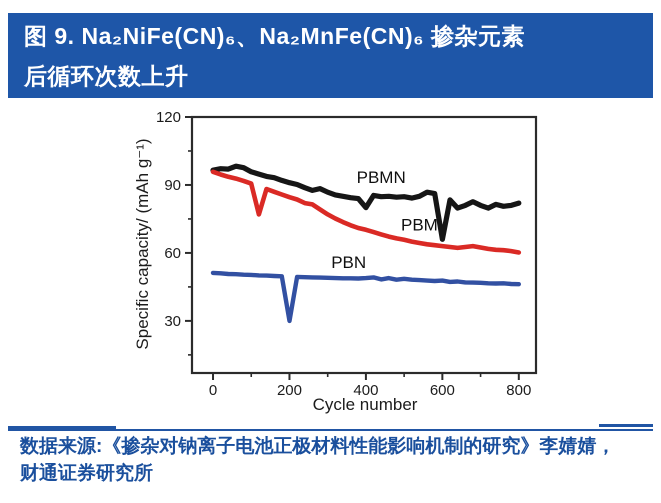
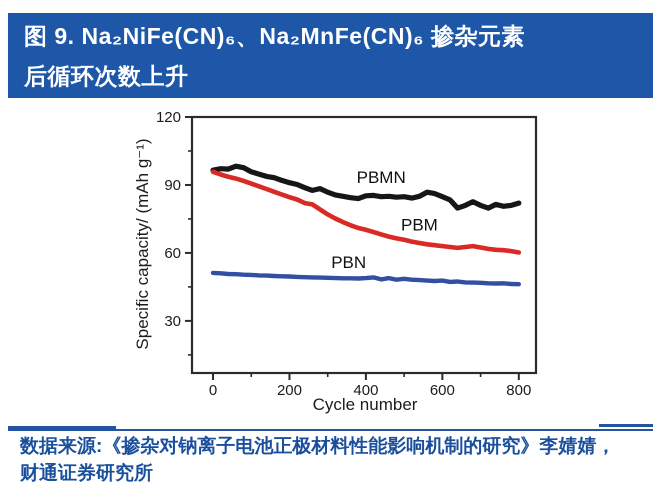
PBM/120: 77 -> 89
PBN/200: 30 -> 50
PBMN/400: 80 -> 85
PBMN/600: 66 -> 85
